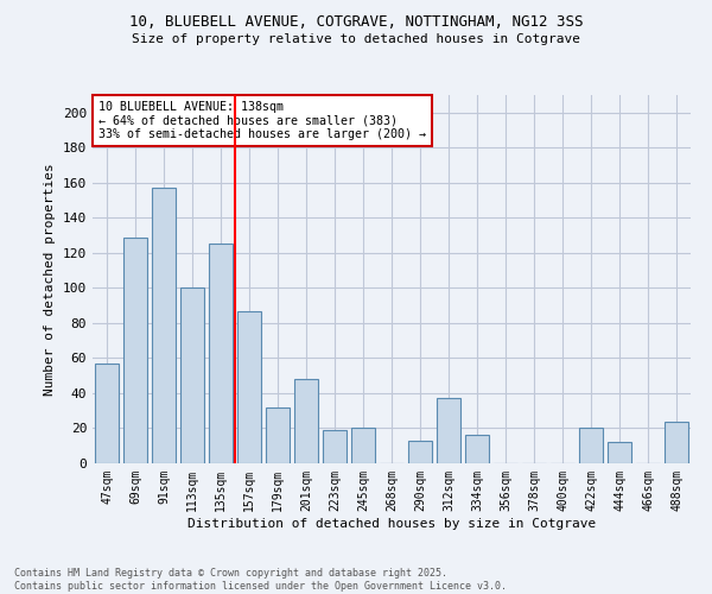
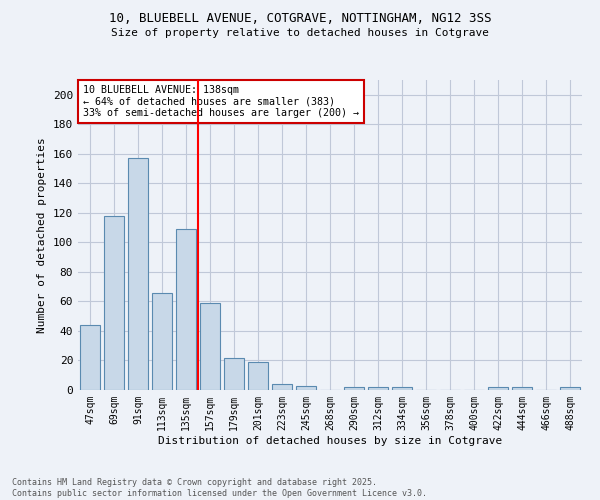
47sqm: 57 -> 44
69sqm: 129 -> 118
113sqm: 100 -> 66
135sqm: 125 -> 109
157sqm: 87 -> 59
179sqm: 32 -> 22
201sqm: 48 -> 19
223sqm: 19 -> 4
245sqm: 20 -> 3
290sqm: 13 -> 2
312sqm: 37 -> 2
334sqm: 16 -> 2
422sqm: 20 -> 2
444sqm: 12 -> 2
488sqm: 24 -> 2
